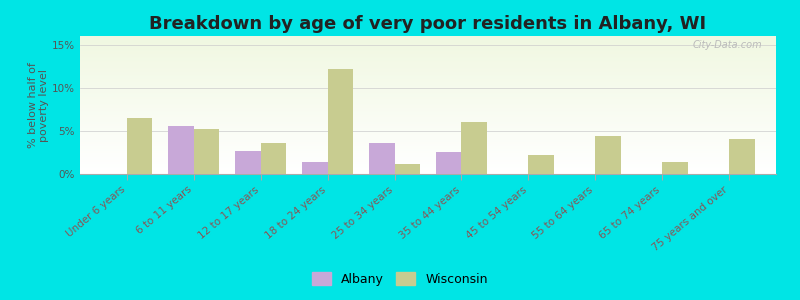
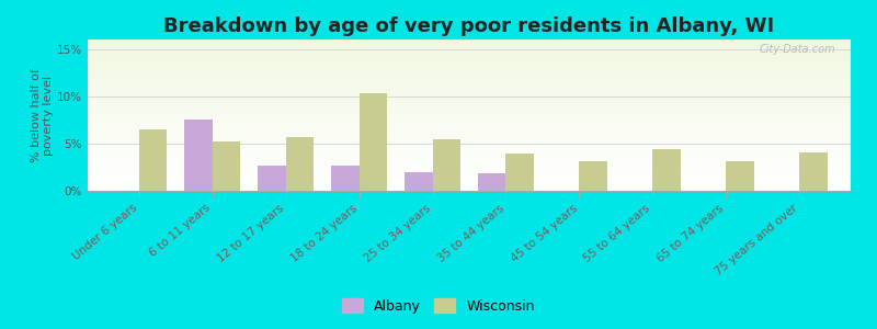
Albany/6 to 11 years: 5.6% -> 7.5%
Wisconsin/12 to 17 years: 3.6% -> 5.7%
Albany/18 to 24 years: 1.4% -> 2.7%
Wisconsin/18 to 24 years: 12.2% -> 10.3%
Albany/25 to 34 years: 3.6% -> 2.0%
Wisconsin/25 to 34 years: 1.2% -> 5.5%
Albany/35 to 44 years: 2.6% -> 1.8%
Wisconsin/35 to 44 years: 6.0% -> 4.0%
Wisconsin/45 to 54 years: 2.2% -> 3.1%
Wisconsin/65 to 74 years: 1.4% -> 3.1%
